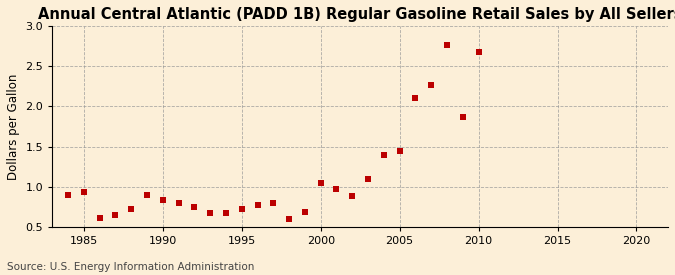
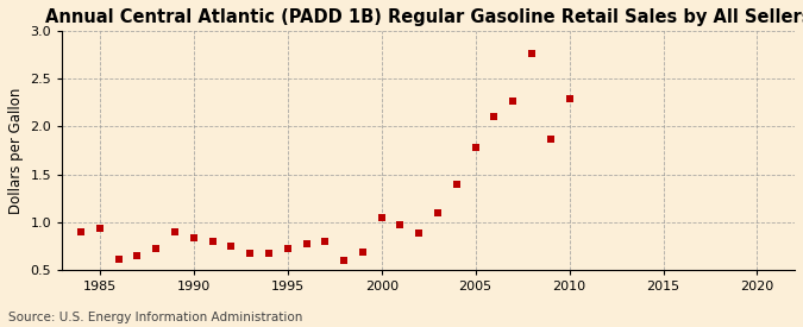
2005: 1.44 -> 1.78
2010: 2.68 -> 2.29
